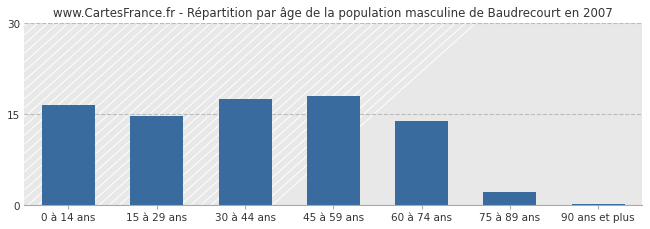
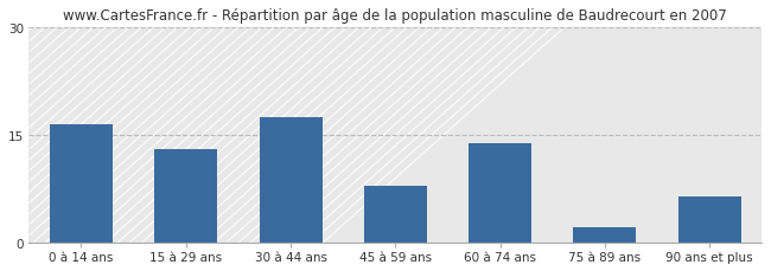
15 à 29 ans: 14.7 -> 13.0
45 à 59 ans: 18.0 -> 8.0
90 ans et plus: 0.1 -> 6.4
